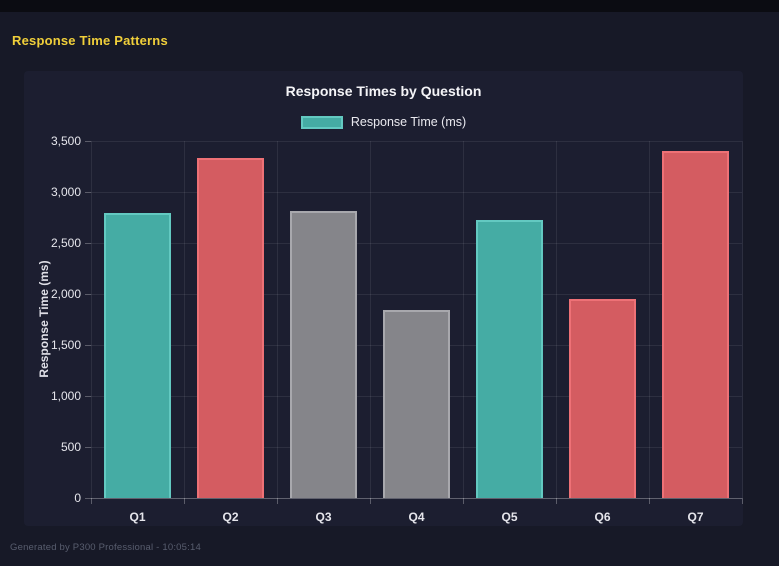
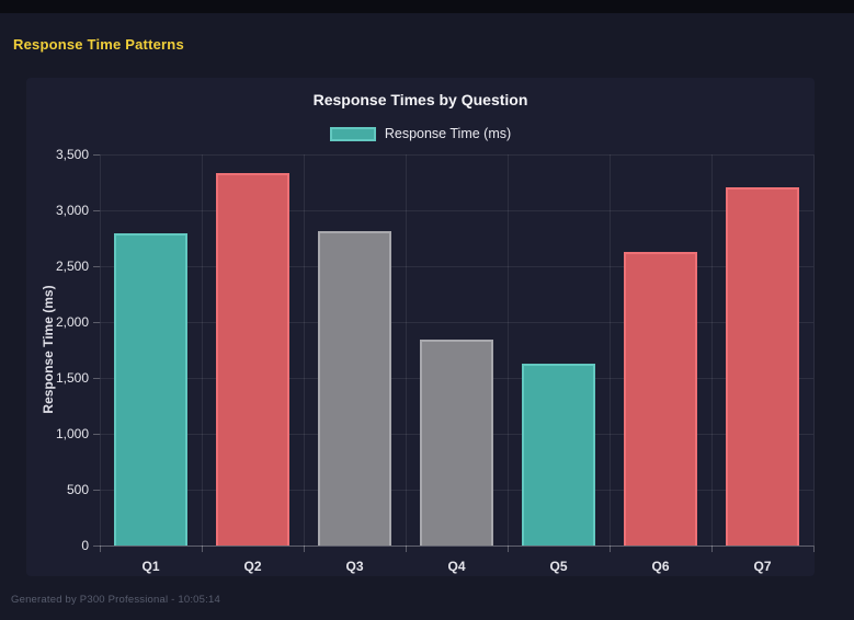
Q5: 2720 -> 1630
Q6: 1950 -> 2630
Q7: 3400 -> 3210
